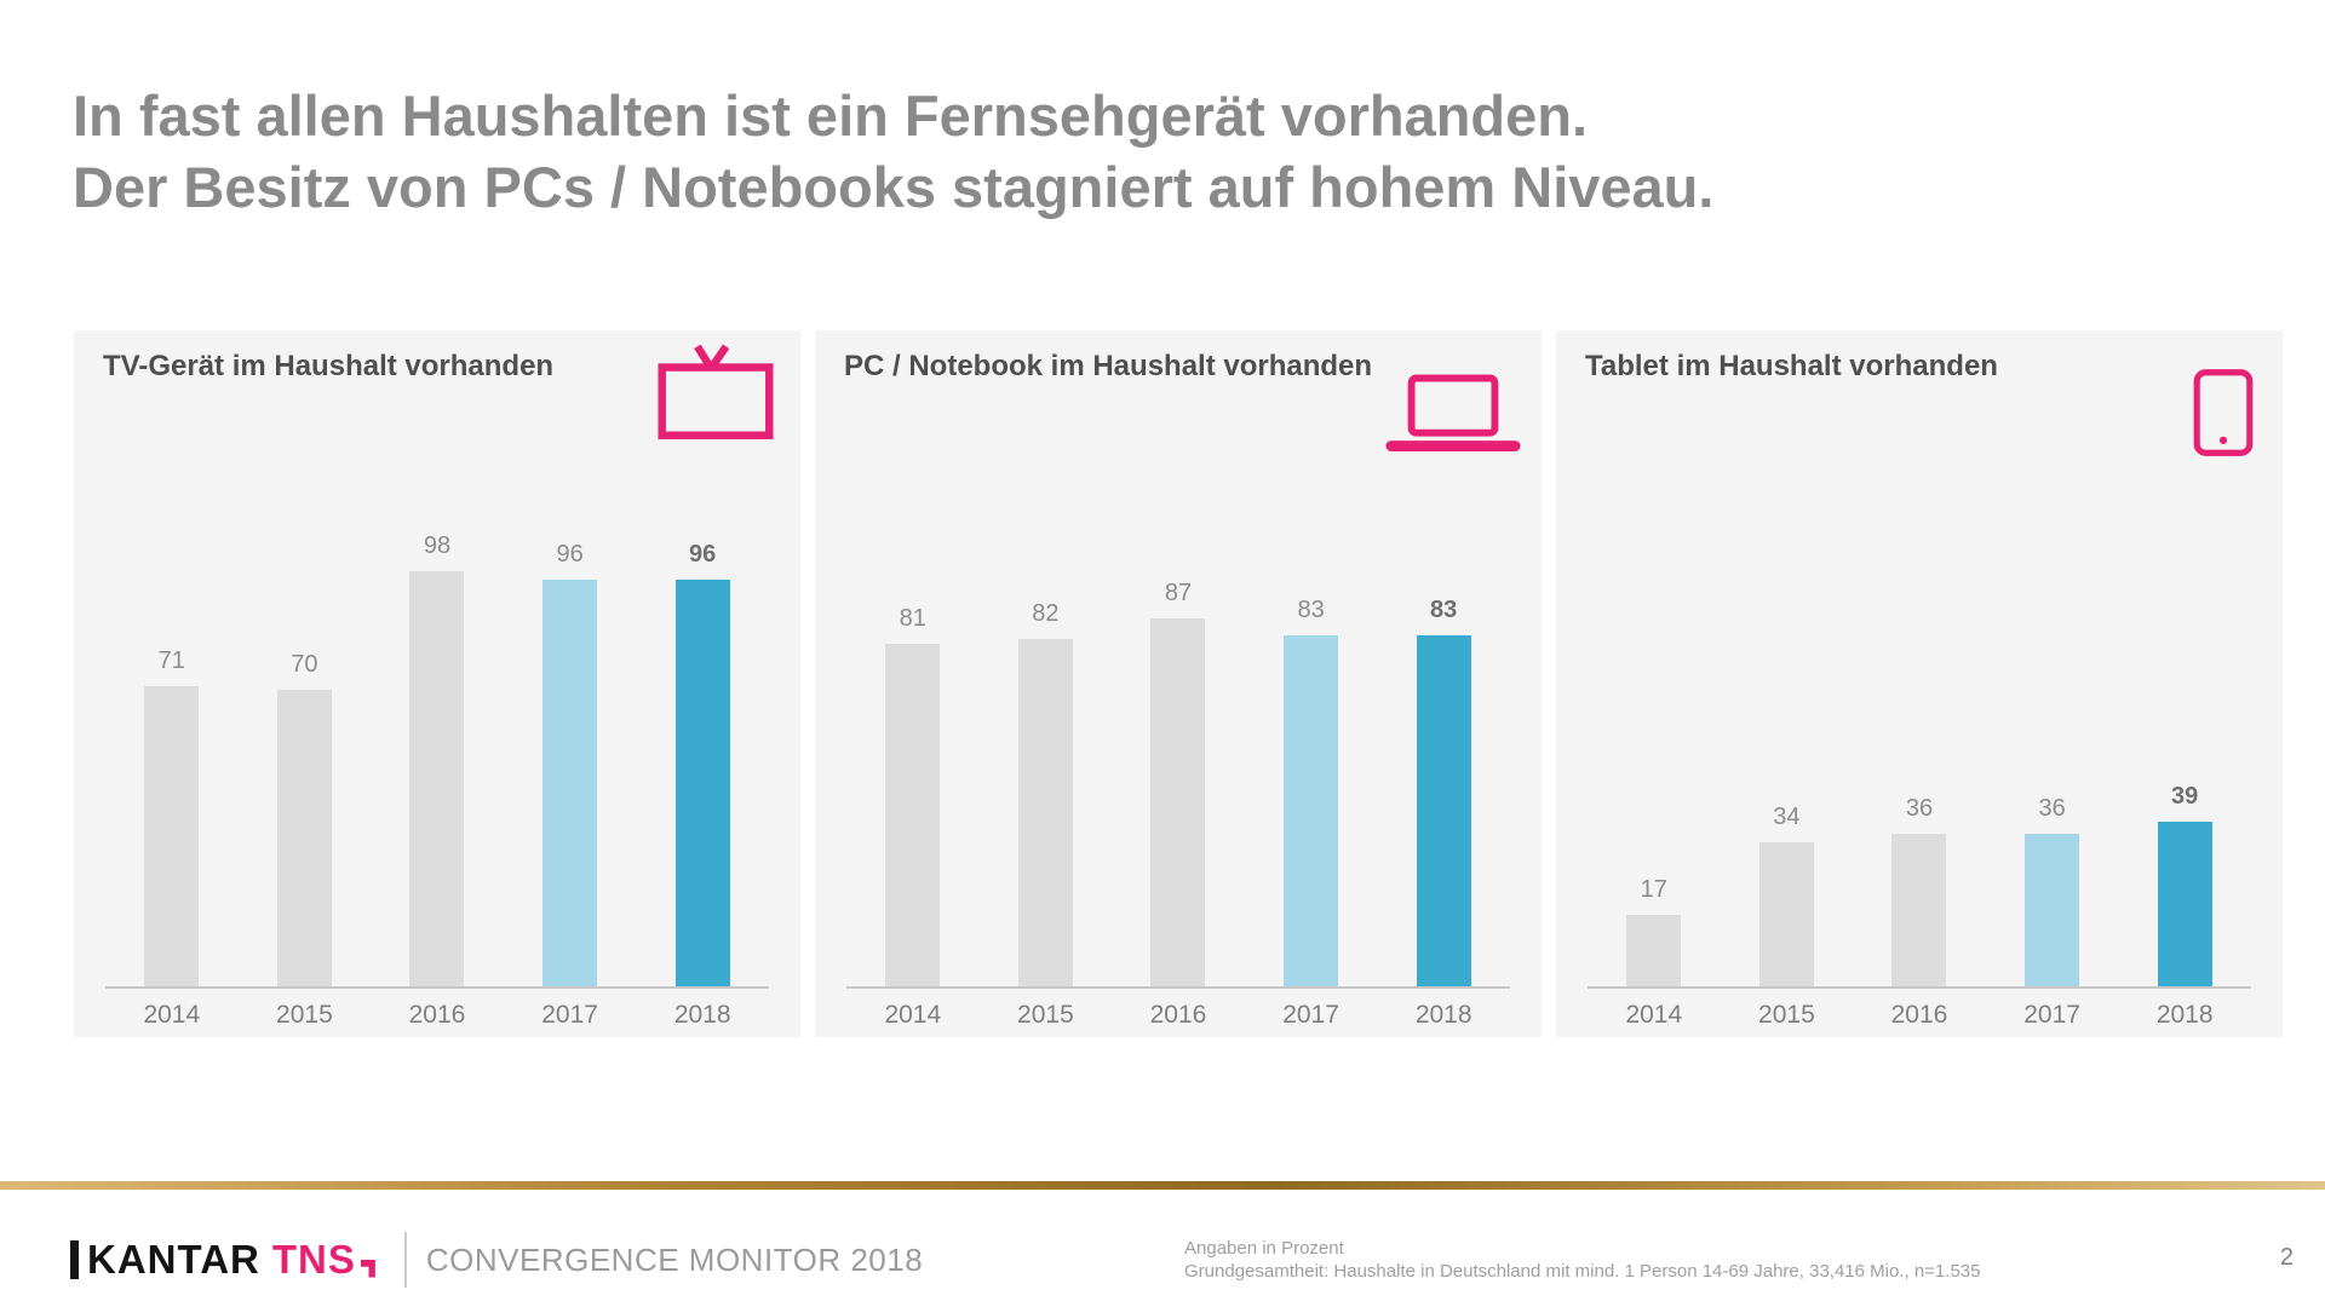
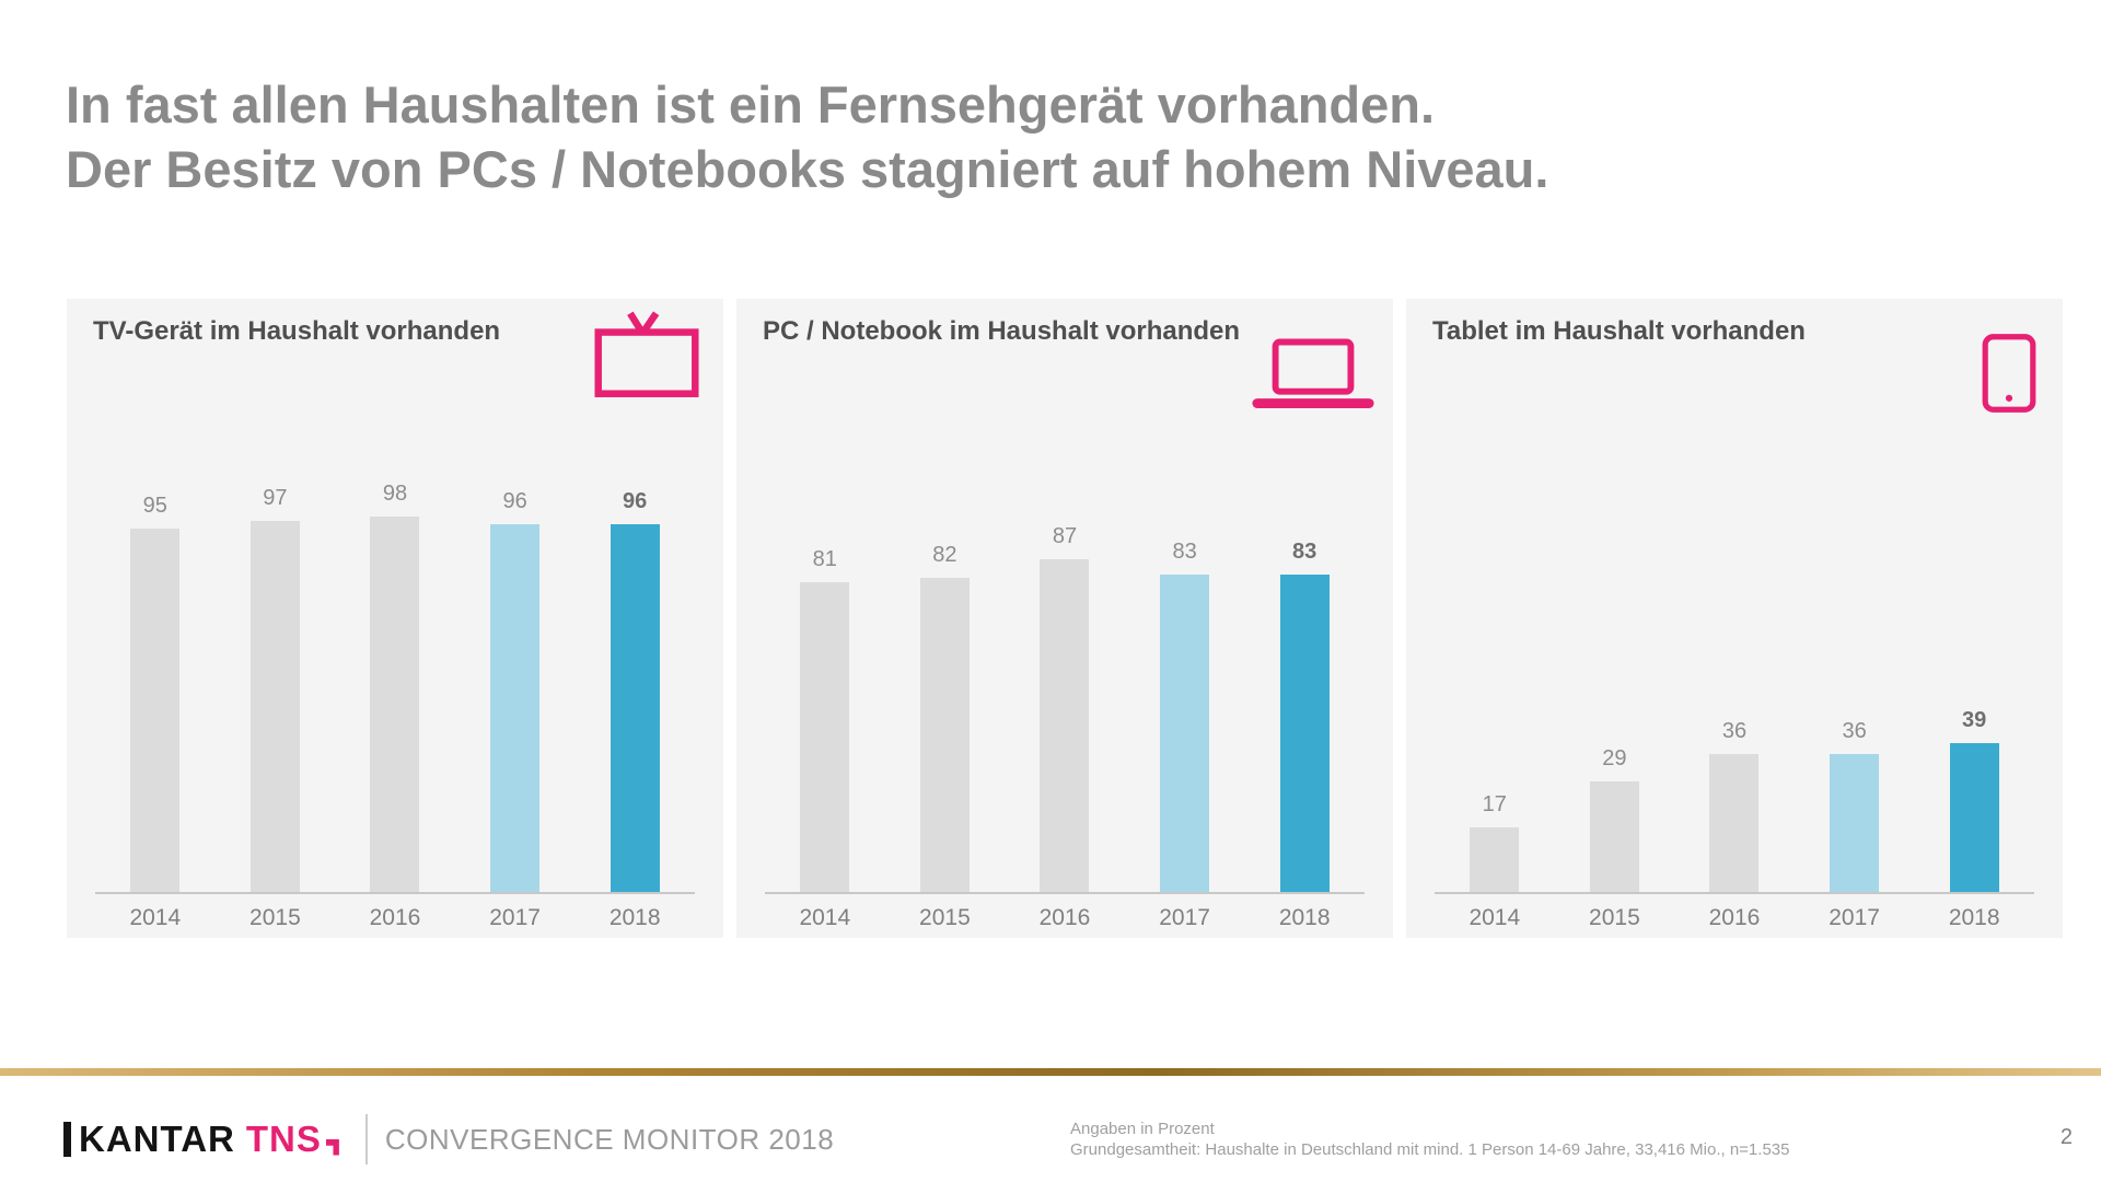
TV-Gerät im Haushalt vorhanden/2014: 71 -> 95
TV-Gerät im Haushalt vorhanden/2015: 70 -> 97
Tablet im Haushalt vorhanden/2015: 34 -> 29
